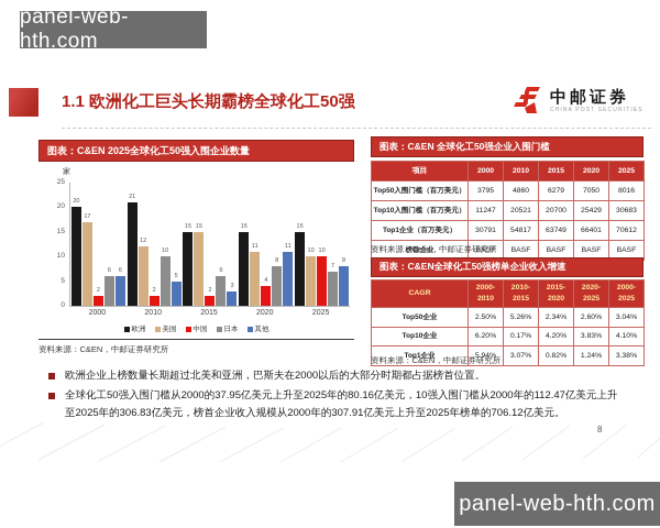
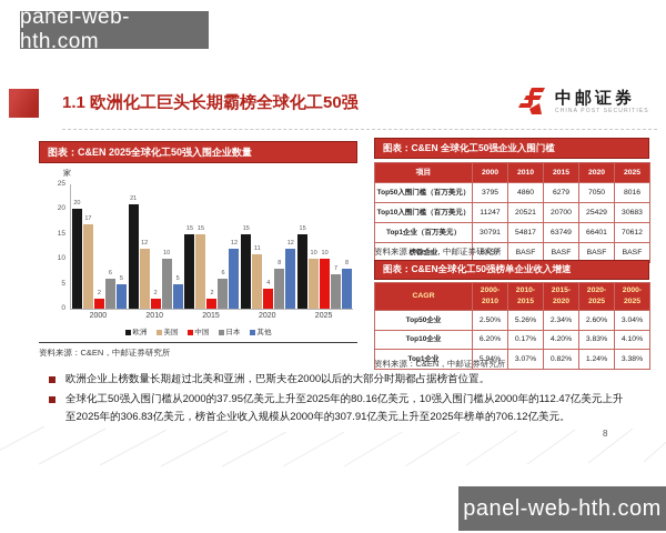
其他/2000: 6 -> 5
其他/2015: 3 -> 12
其他/2020: 11 -> 12
